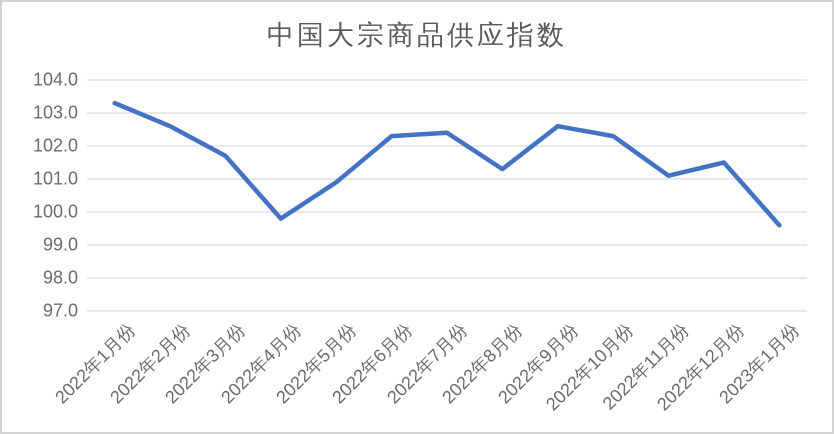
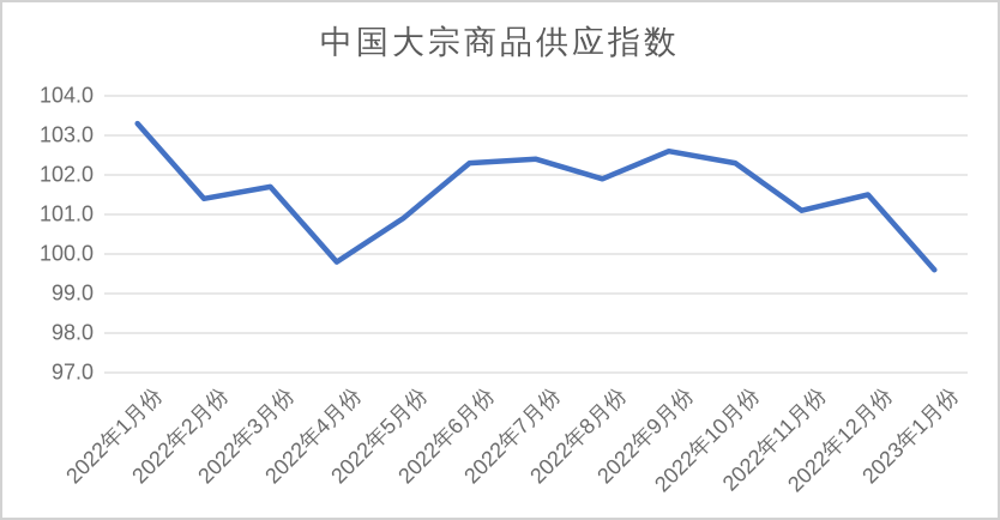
2022年2月份: 102.6 -> 101.4
2022年8月份: 101.3 -> 101.9
